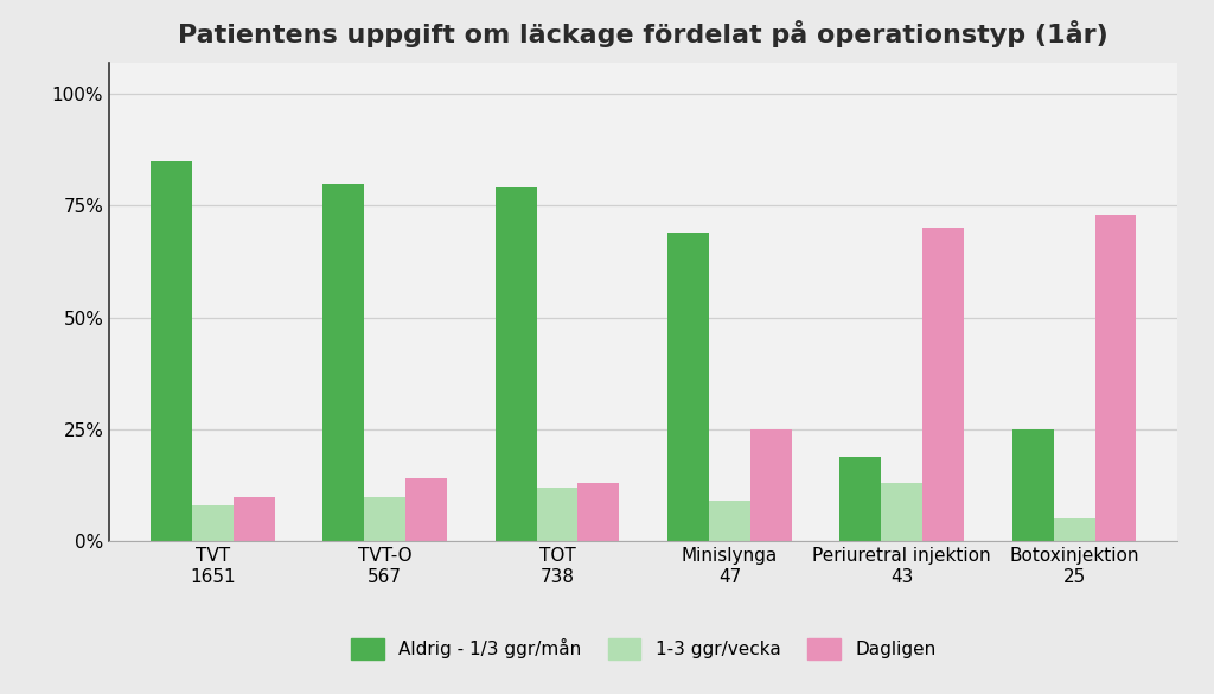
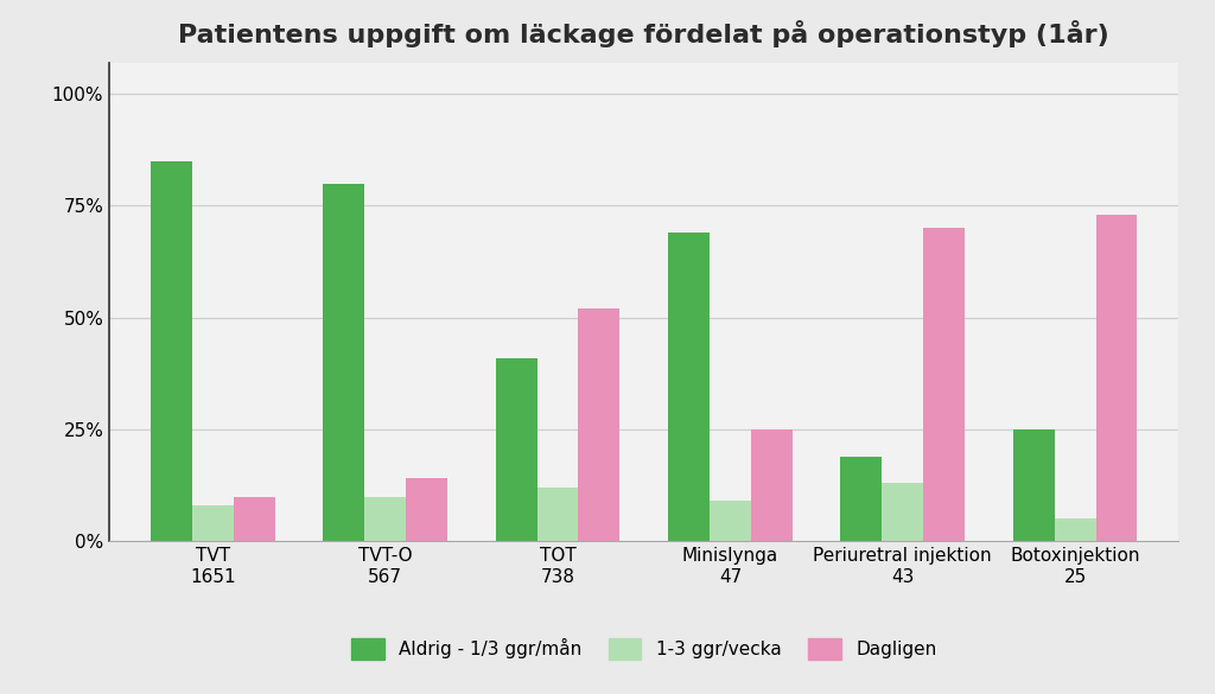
Aldrig - 1/3 ggr/mån/TOT 738: 79% -> 41%
Dagligen/TOT 738: 13% -> 52%
